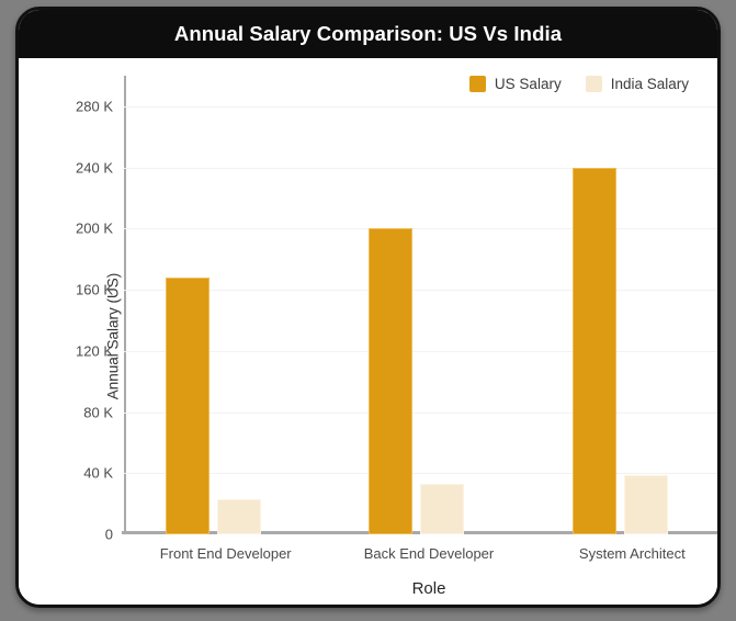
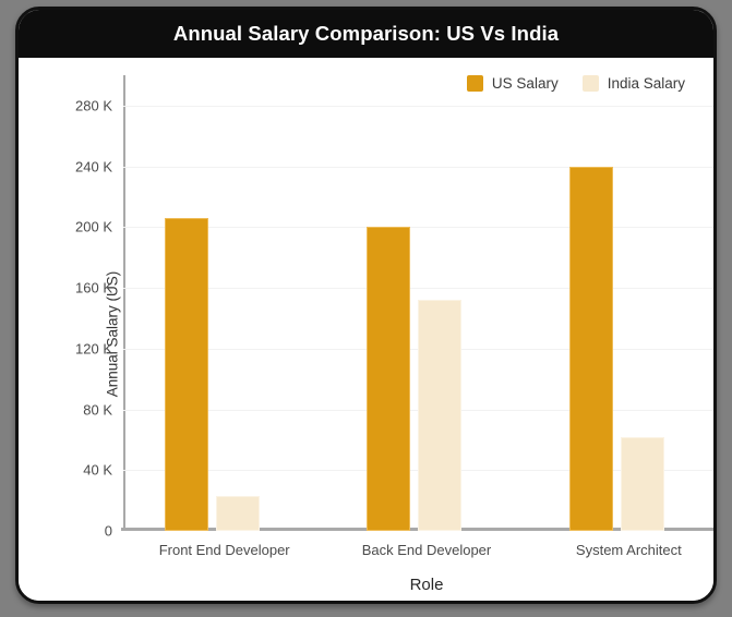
US Salary/Front End Developer: 168K -> 206K
India Salary/Back End Developer: 33K -> 152K
India Salary/System Architect: 39K -> 62K
